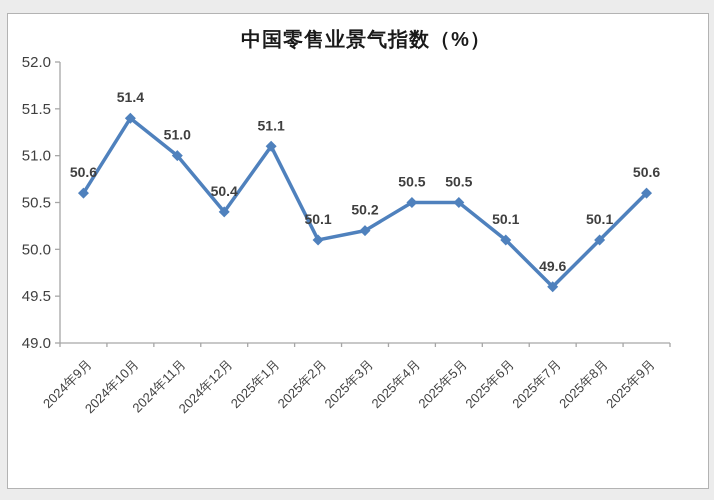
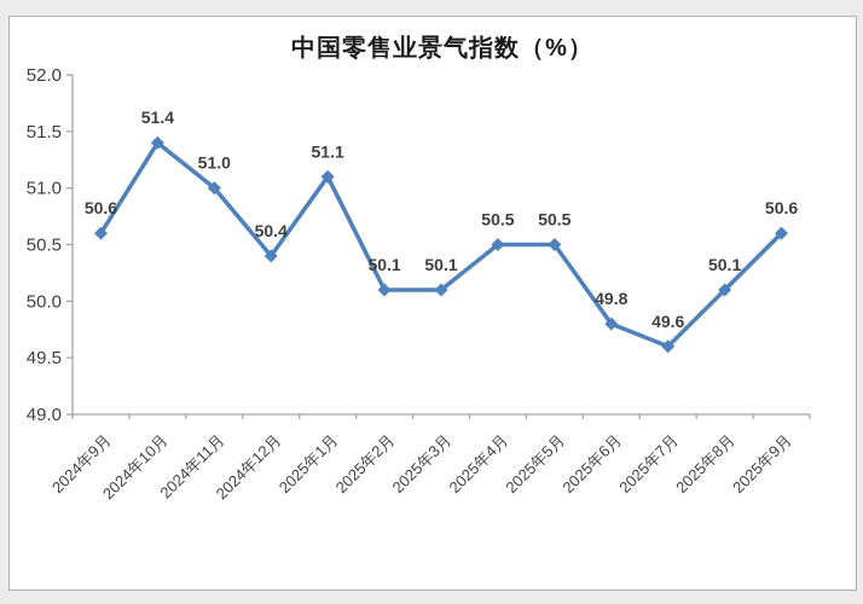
2025年3月: 50.2 -> 50.1
2025年6月: 50.1 -> 49.8
